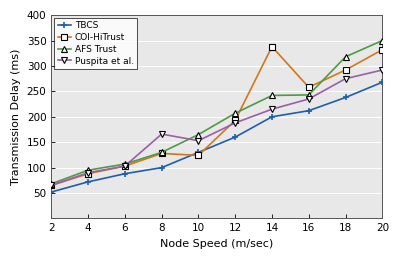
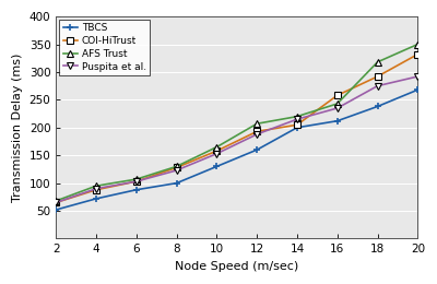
Puspita et al./8: 166 -> 123
COI-HiTrust/10: 124 -> 158
COI-HiTrust/14: 338 -> 205
AFS Trust/14: 242 -> 220
